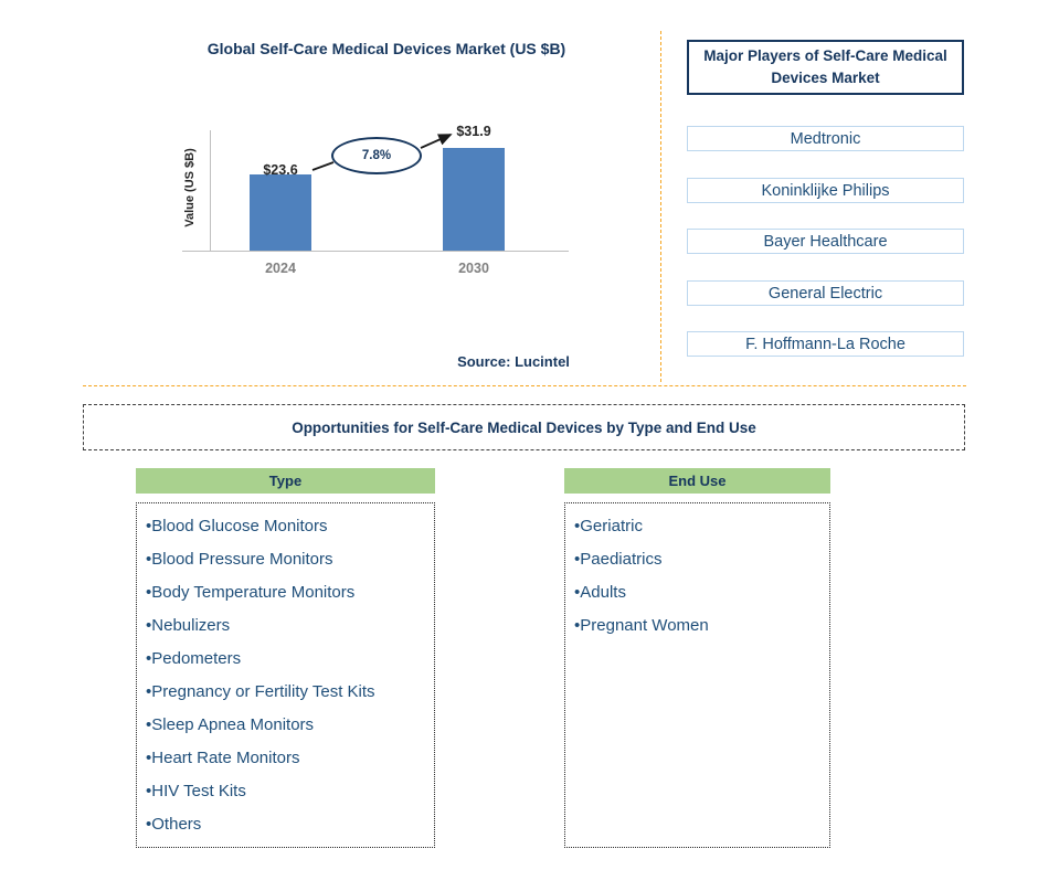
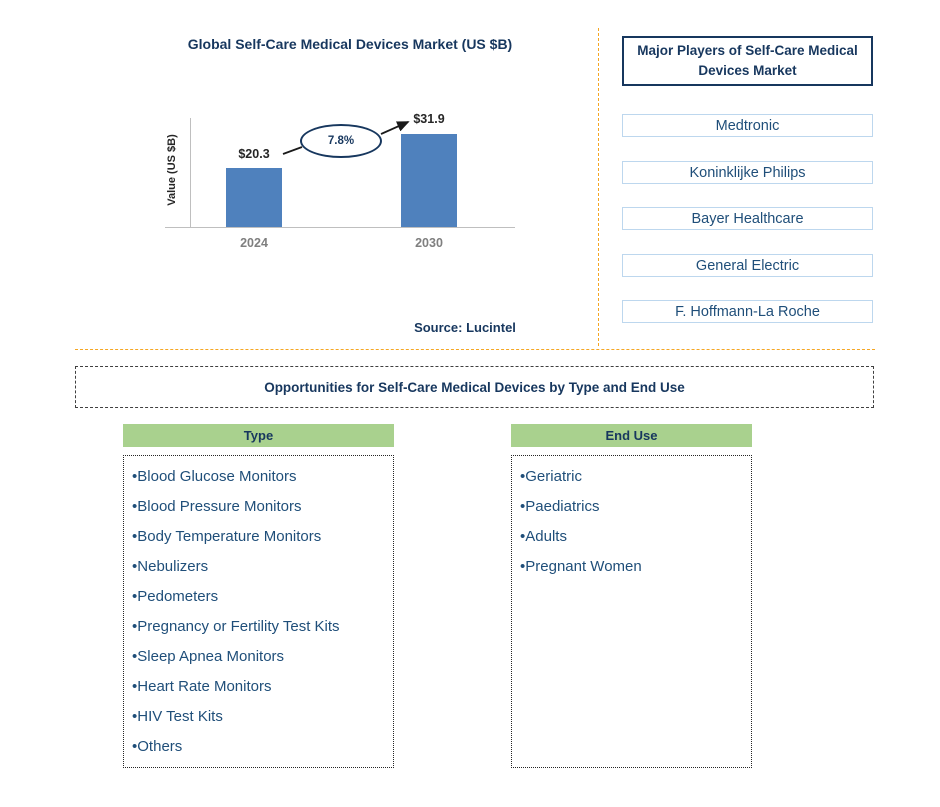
2024: $23.6 -> $20.3
